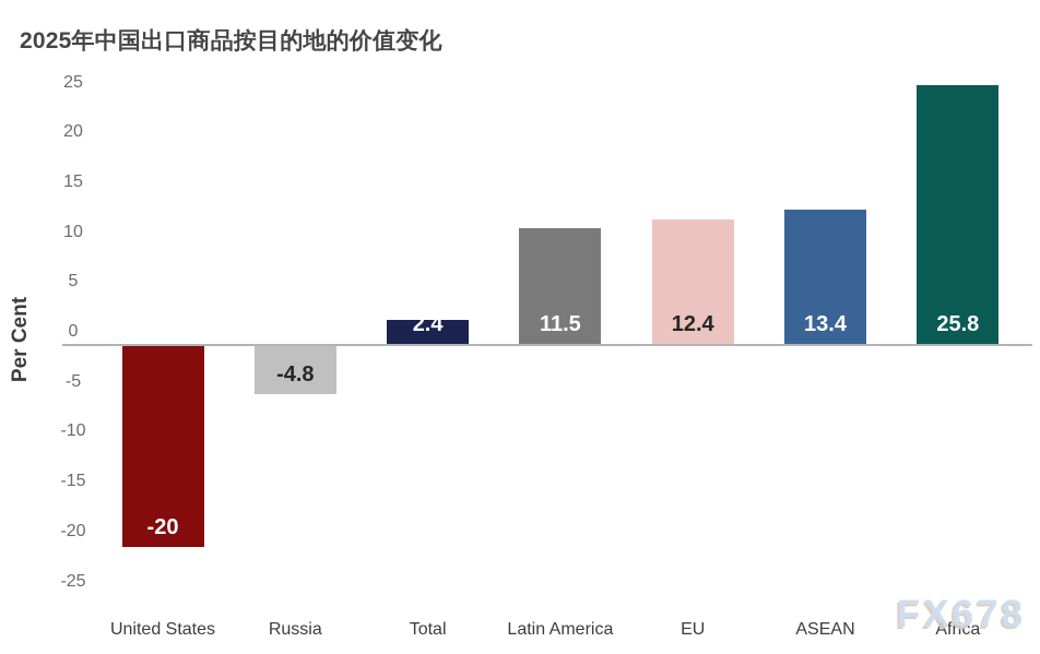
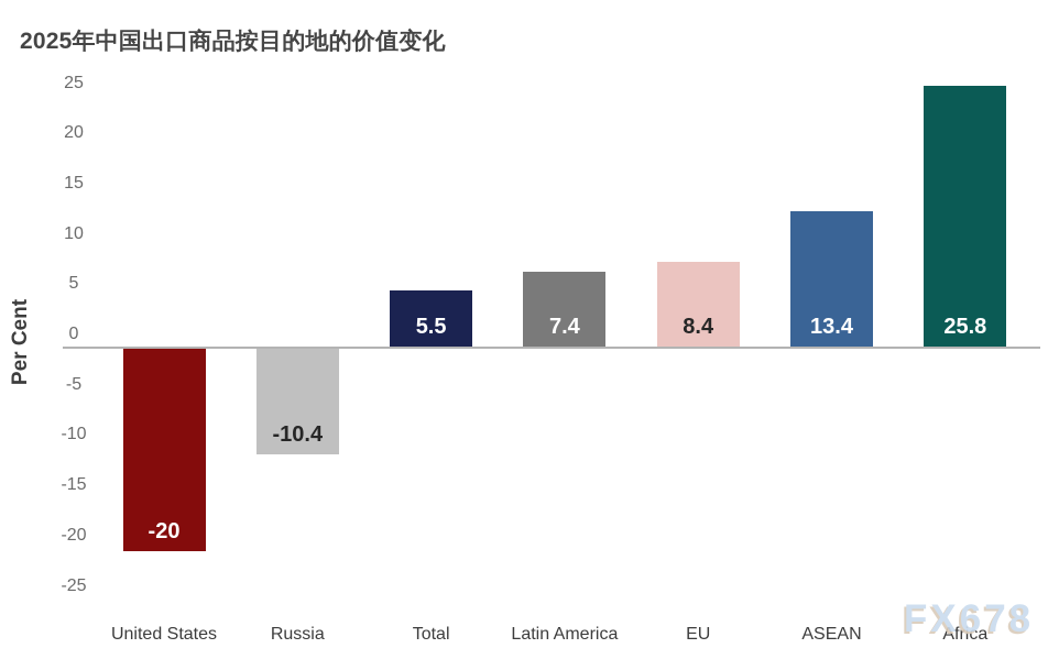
Russia: -4.8 -> -10.4
Total: 2.4 -> 5.5
Latin America: 11.5 -> 7.4
EU: 12.4 -> 8.4
